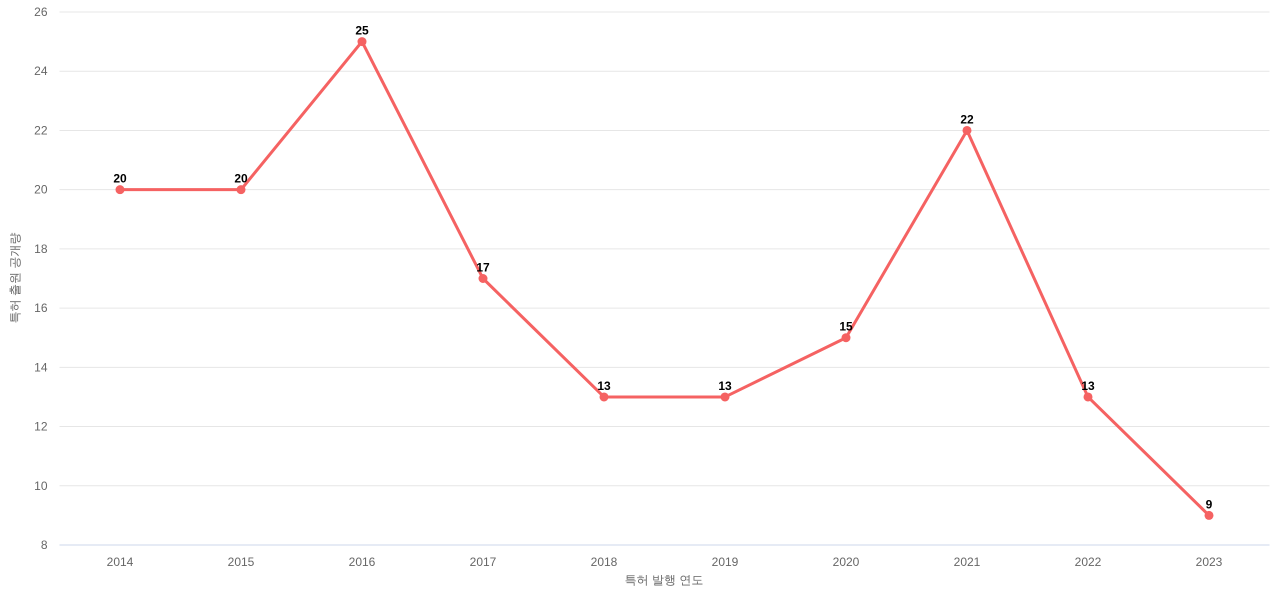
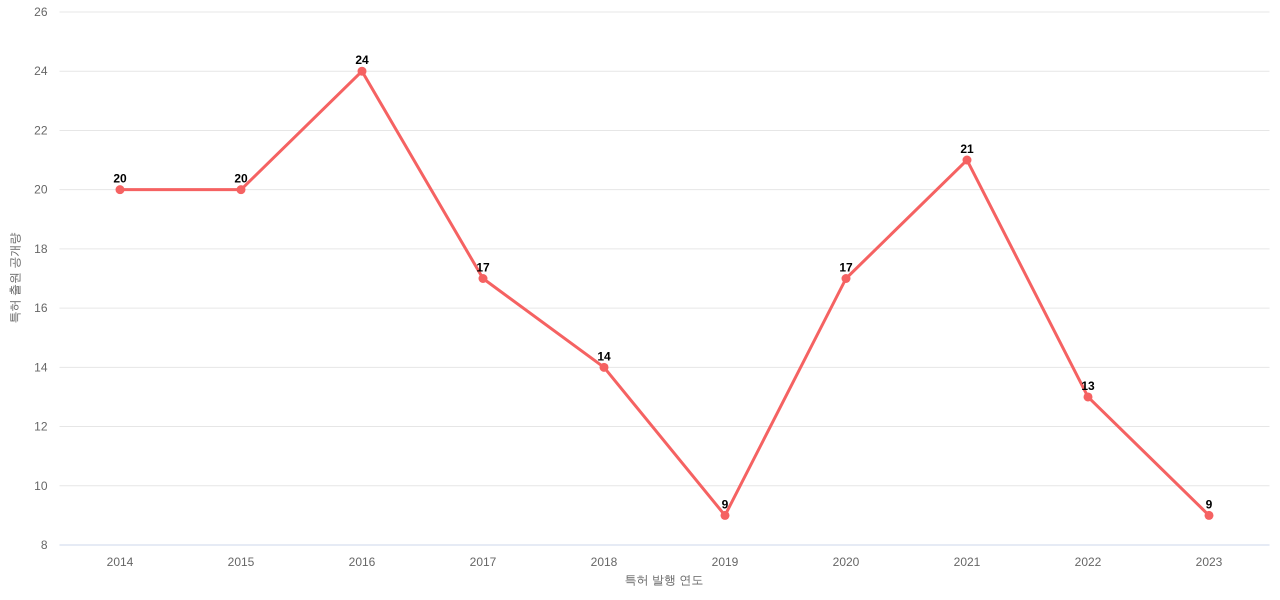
2016: 25 -> 24
2018: 13 -> 14
2019: 13 -> 9
2020: 15 -> 17
2021: 22 -> 21
